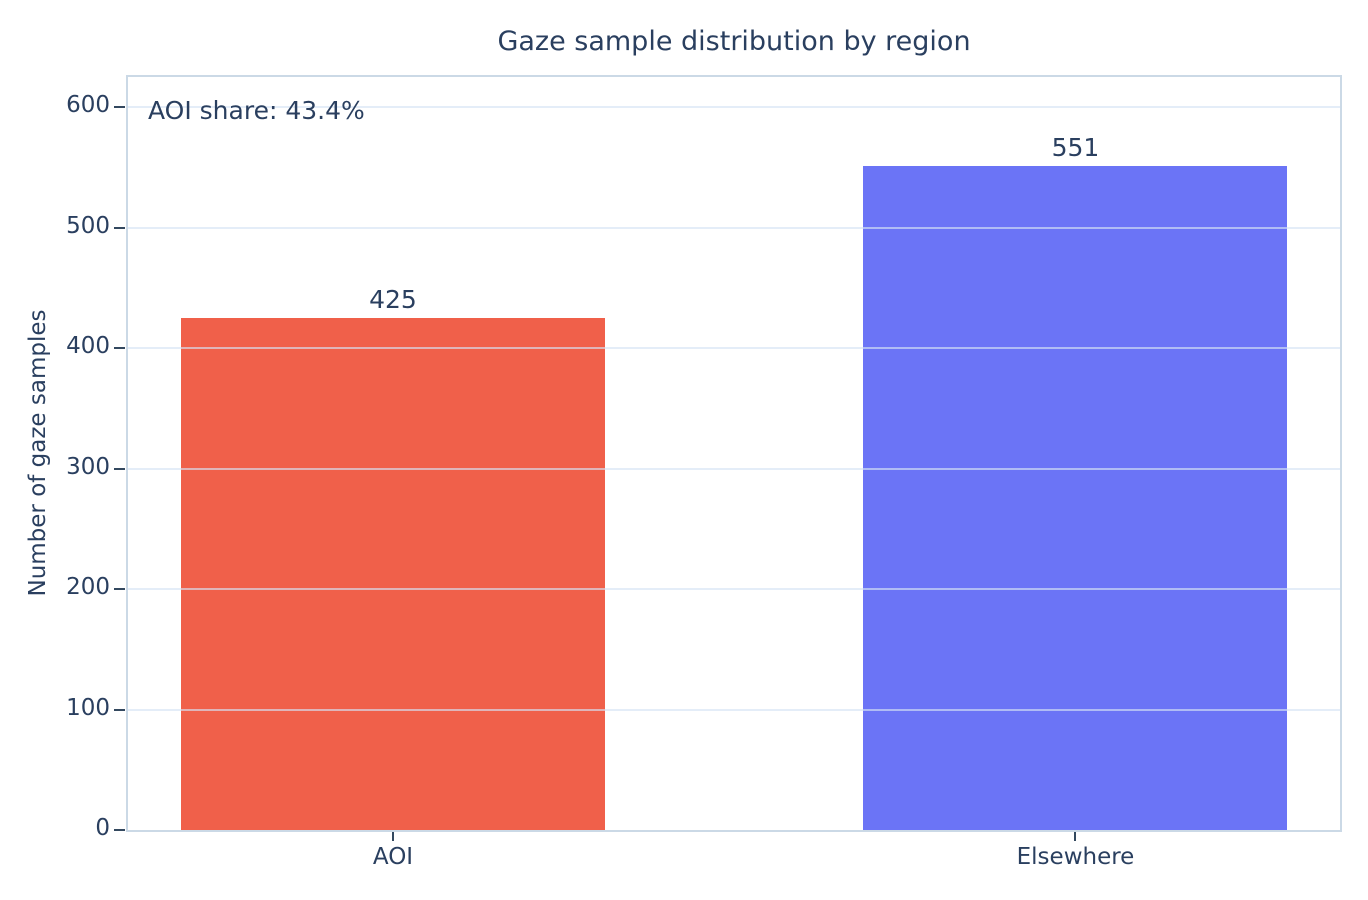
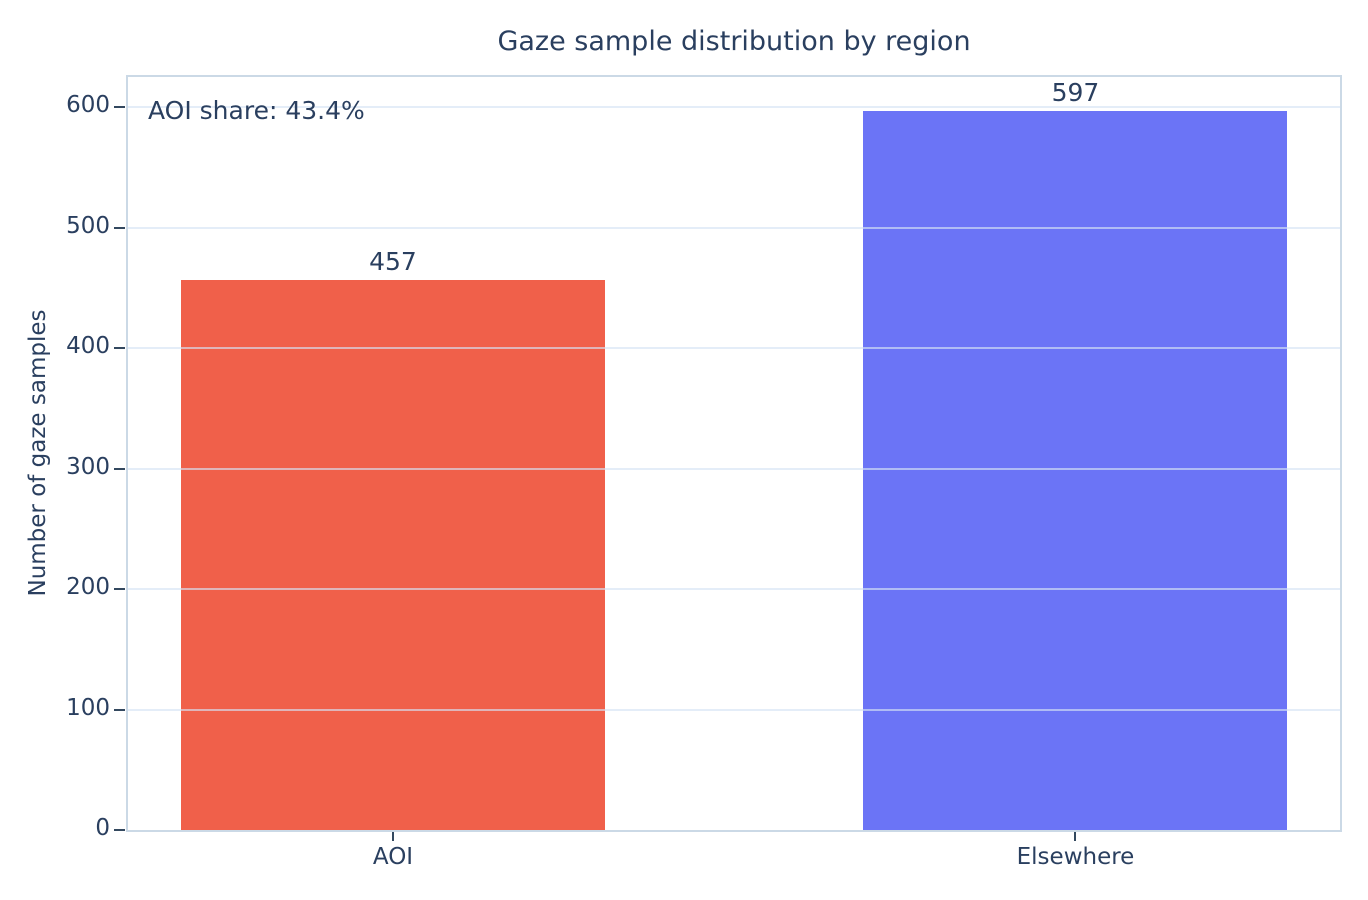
AOI: 425 -> 457
Elsewhere: 551 -> 597
